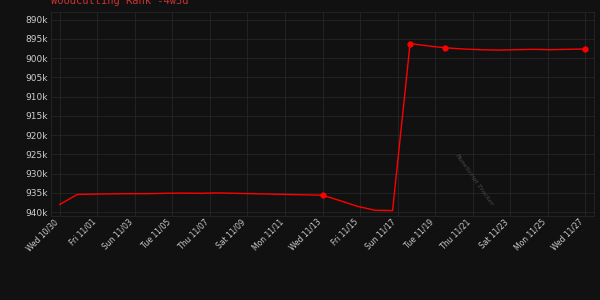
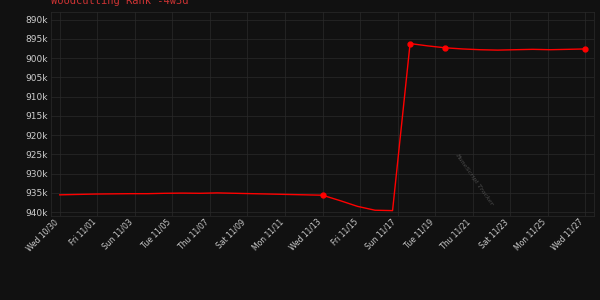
Wed 10/30: 938.0k -> 935.5k
